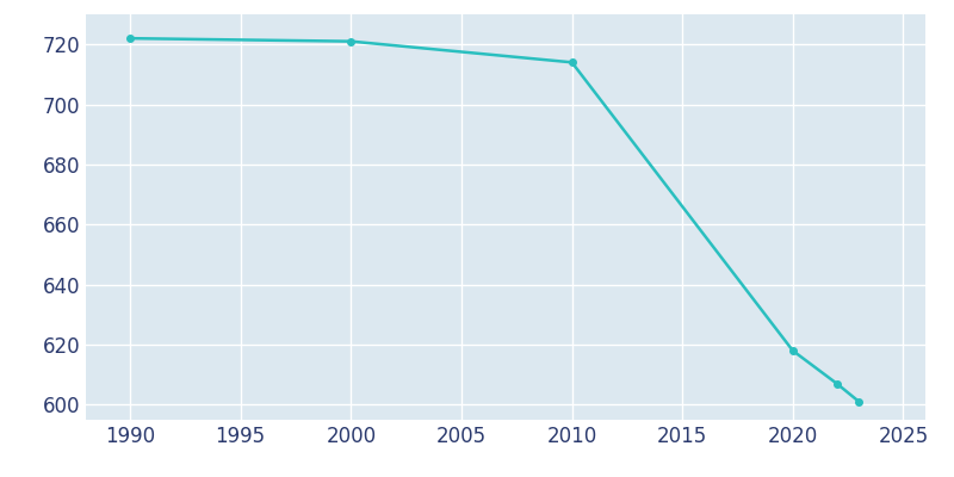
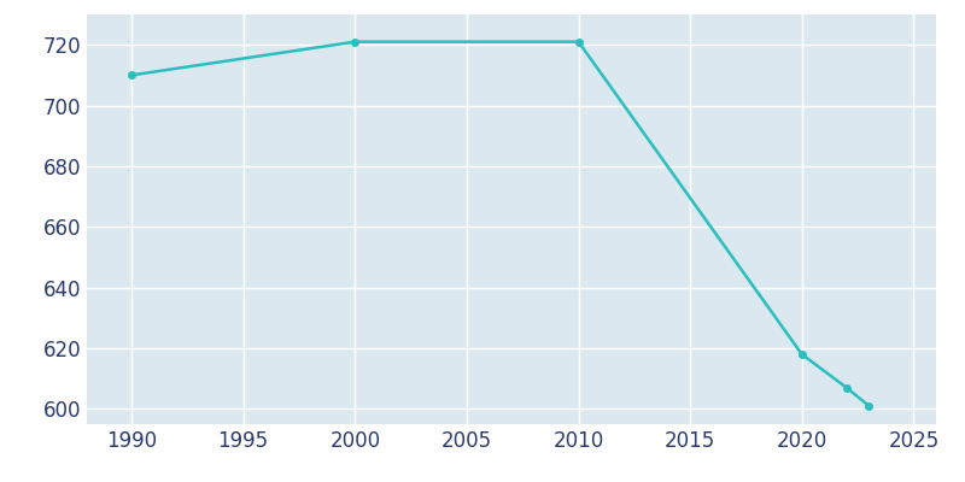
1990: 722 -> 710
2010: 714 -> 721
